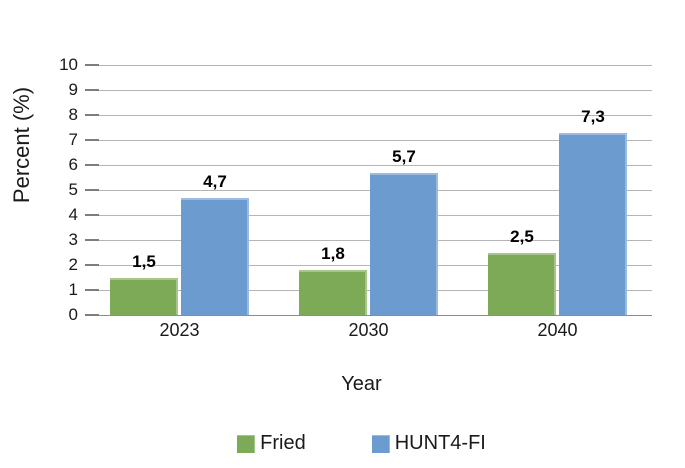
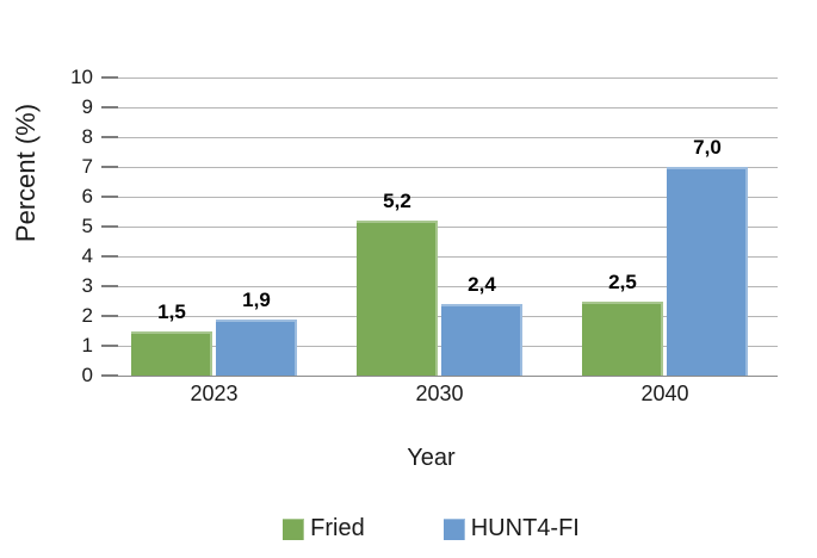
HUNT4-FI/2023: 4,7 -> 1,9
Fried/2030: 1,8 -> 5,2
HUNT4-FI/2030: 5,7 -> 2,4
HUNT4-FI/2040: 7,3 -> 7,0
